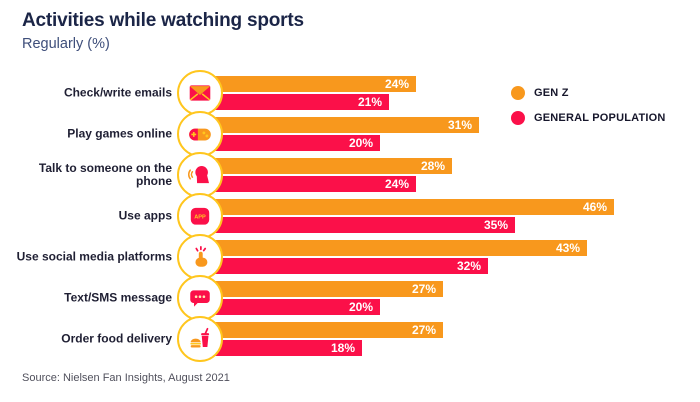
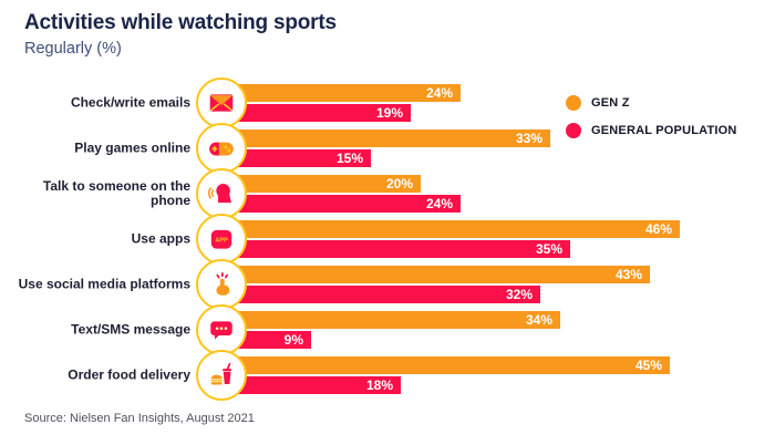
GENERAL POPULATION/Check/write emails: 21% -> 19%
GEN Z/Play games online: 31% -> 33%
GENERAL POPULATION/Play games online: 20% -> 15%
GEN Z/Talk to someone on the phone: 28% -> 20%
GEN Z/Text/SMS message: 27% -> 34%
GENERAL POPULATION/Text/SMS message: 20% -> 9%
GEN Z/Order food delivery: 27% -> 45%
